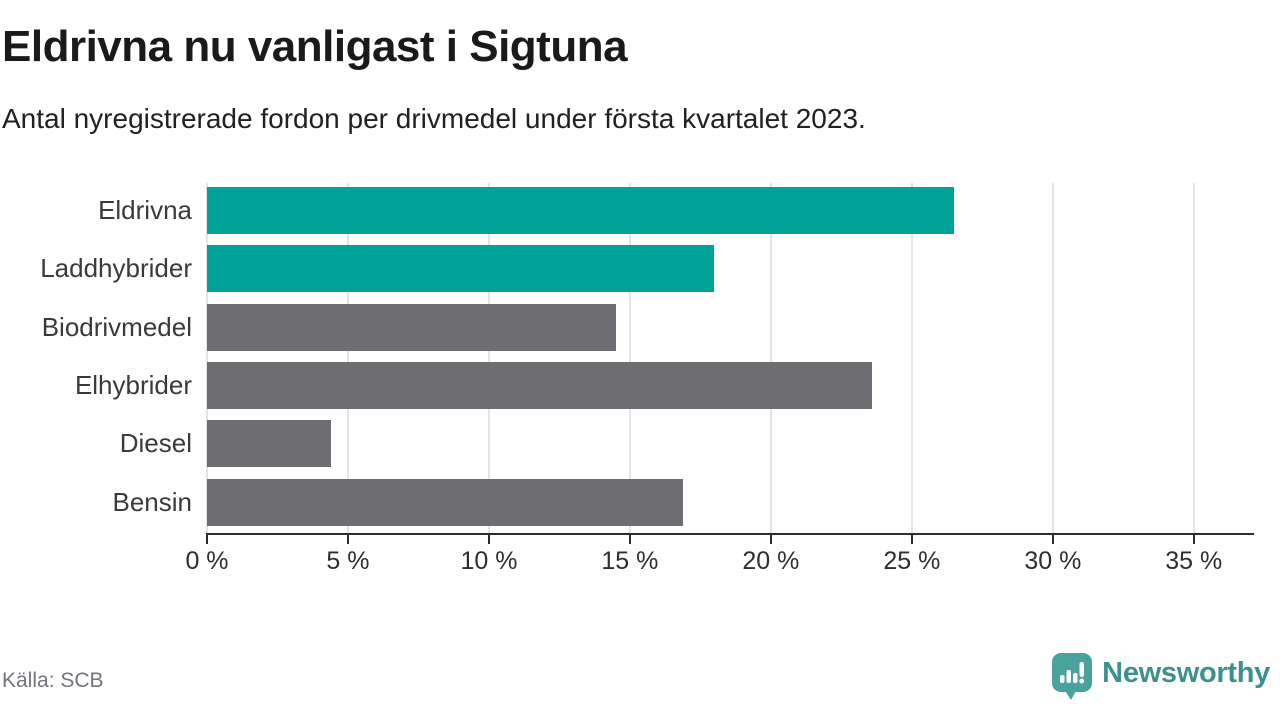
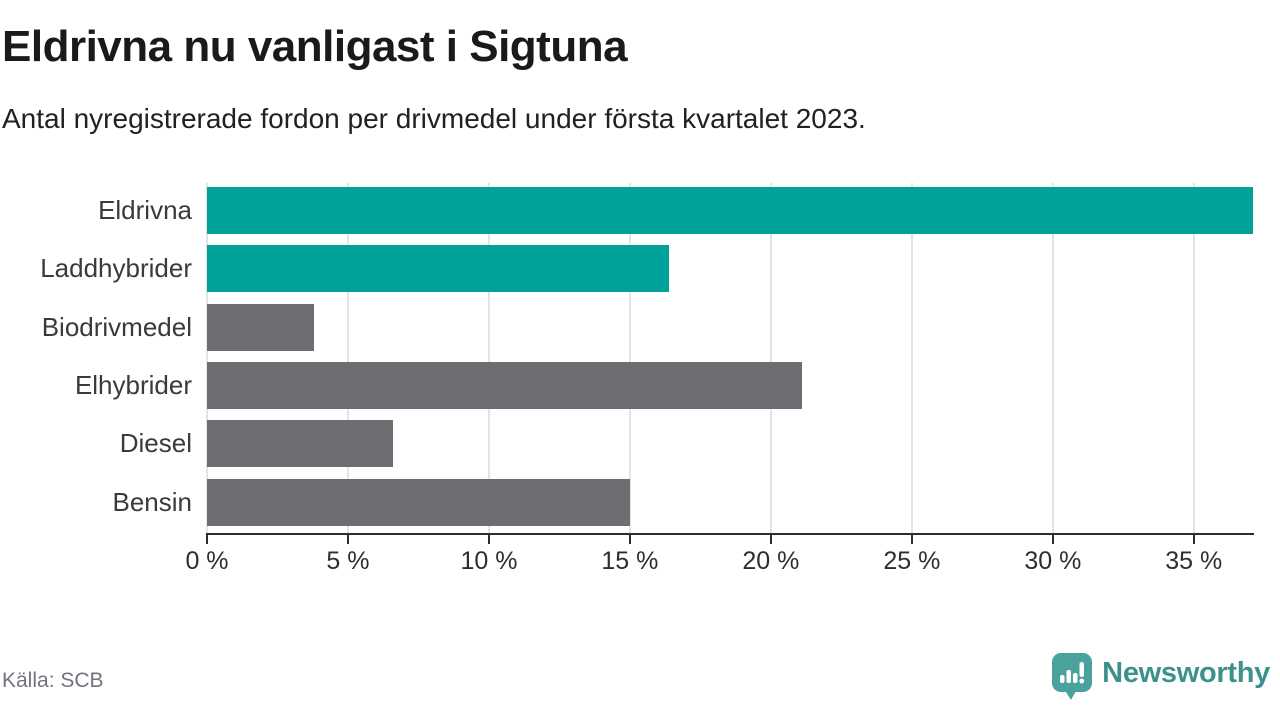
Eldrivna: 26.5% -> 37.1%
Laddhybrider: 18.0% -> 16.4%
Biodrivmedel: 14.5% -> 3.8%
Elhybrider: 23.6% -> 21.1%
Diesel: 4.4% -> 6.6%
Bensin: 16.9% -> 15.0%
